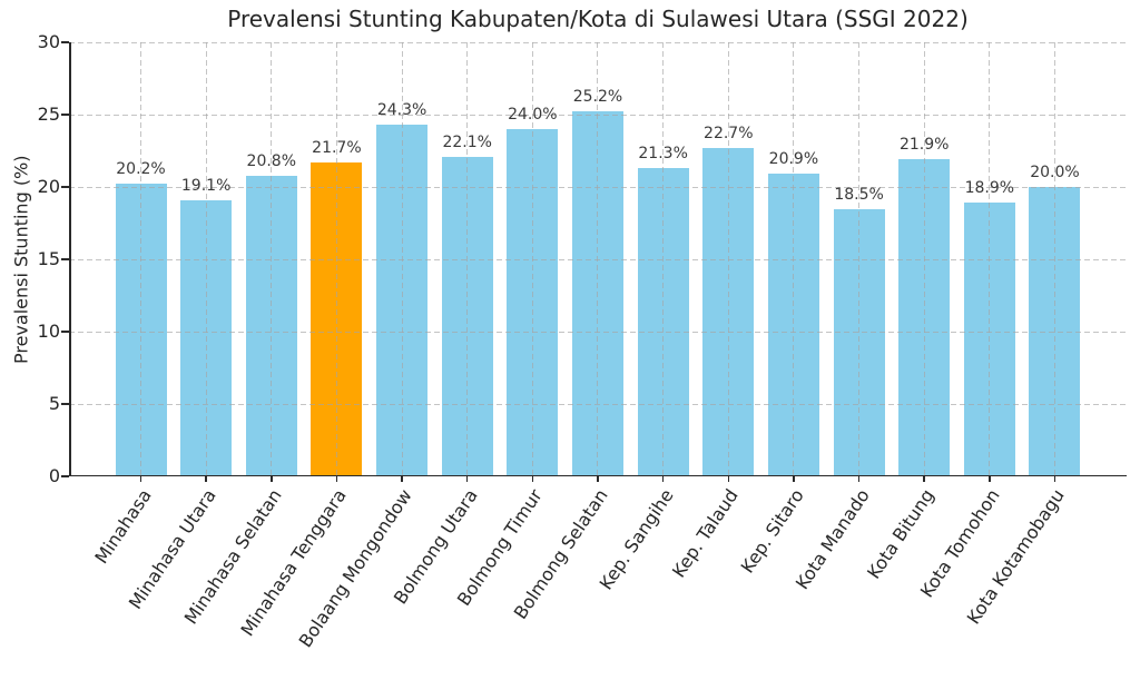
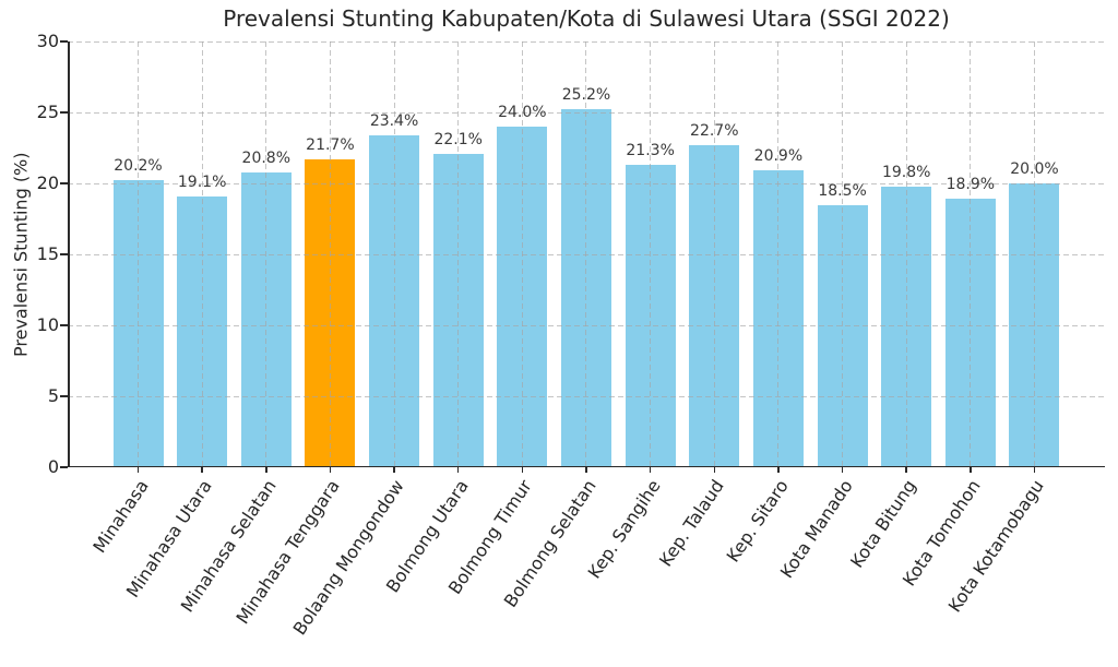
Bolaang Mongondow: 24.3% -> 23.4%
Kota Bitung: 21.9% -> 19.8%
